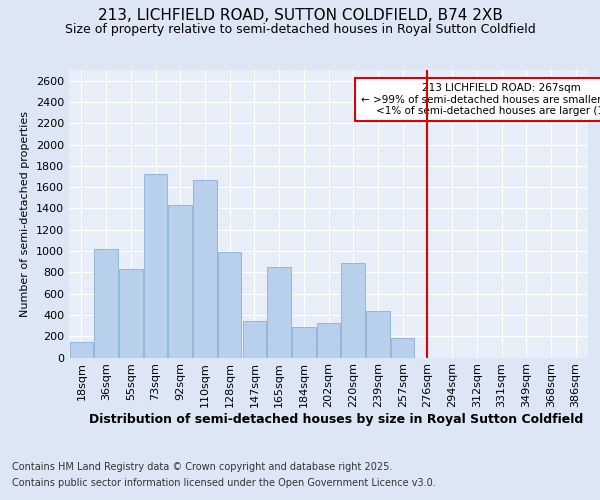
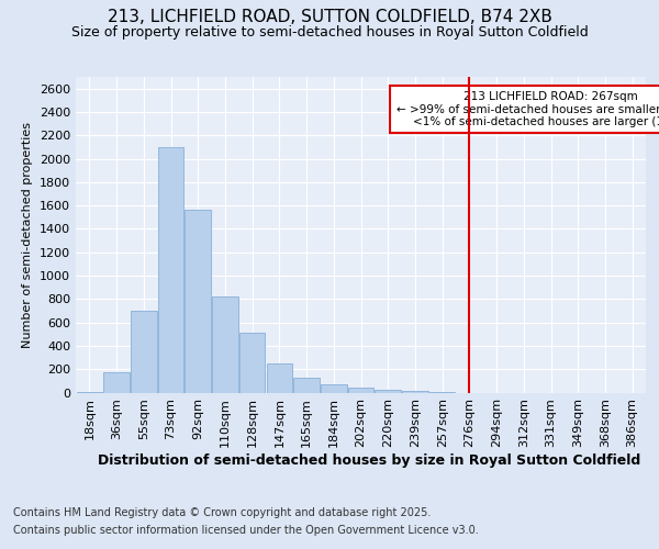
18sqm: 150 -> 0
36sqm: 1020 -> 180
55sqm: 830 -> 700
73sqm: 1720 -> 2100
92sqm: 1430 -> 1560
110sqm: 1670 -> 820
128sqm: 990 -> 510
147sqm: 340 -> 250
165sqm: 850 -> 120
184sqm: 290 -> 80
202sqm: 320 -> 40
220sqm: 890 -> 20
239sqm: 440 -> 10
257sqm: 180 -> 0
